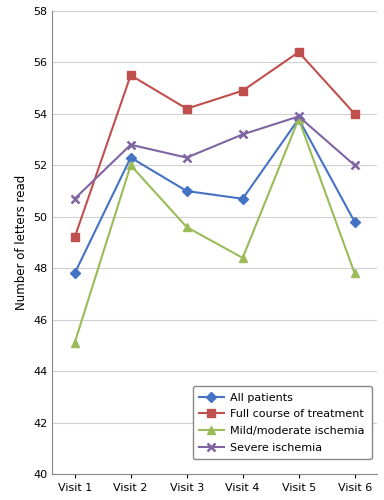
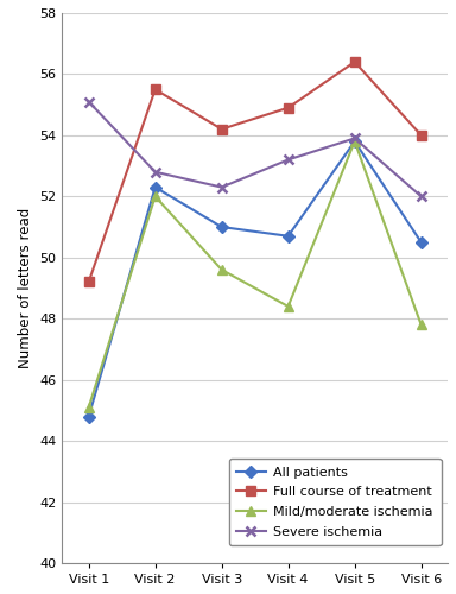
All patients/Visit 1: 47.8 -> 44.8
Severe ischemia/Visit 1: 50.7 -> 55.1
All patients/Visit 6: 49.8 -> 50.5
